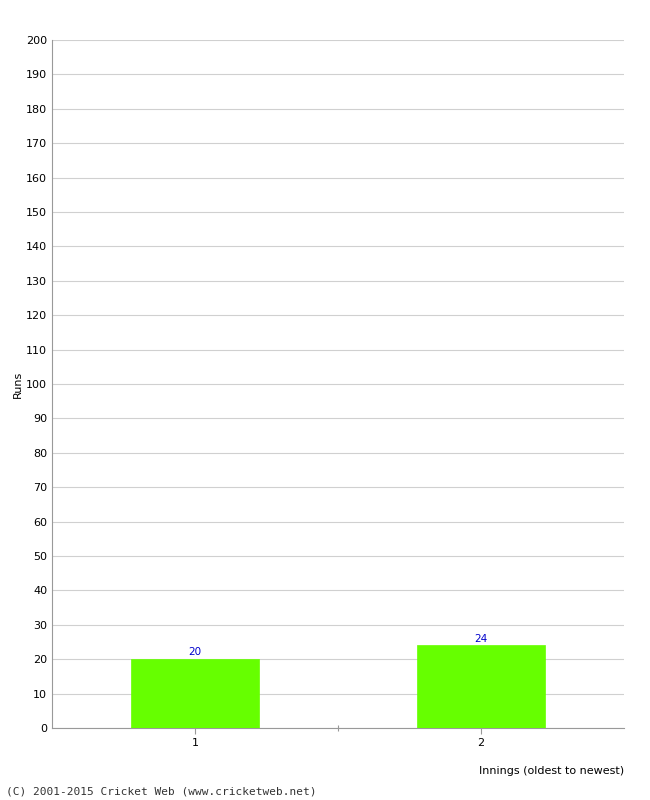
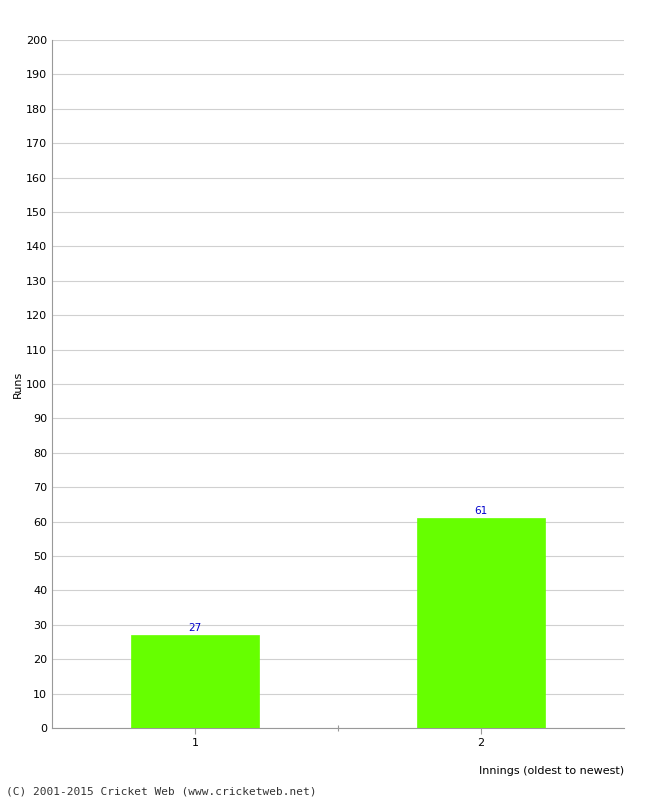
1: 20 -> 27
2: 24 -> 61
